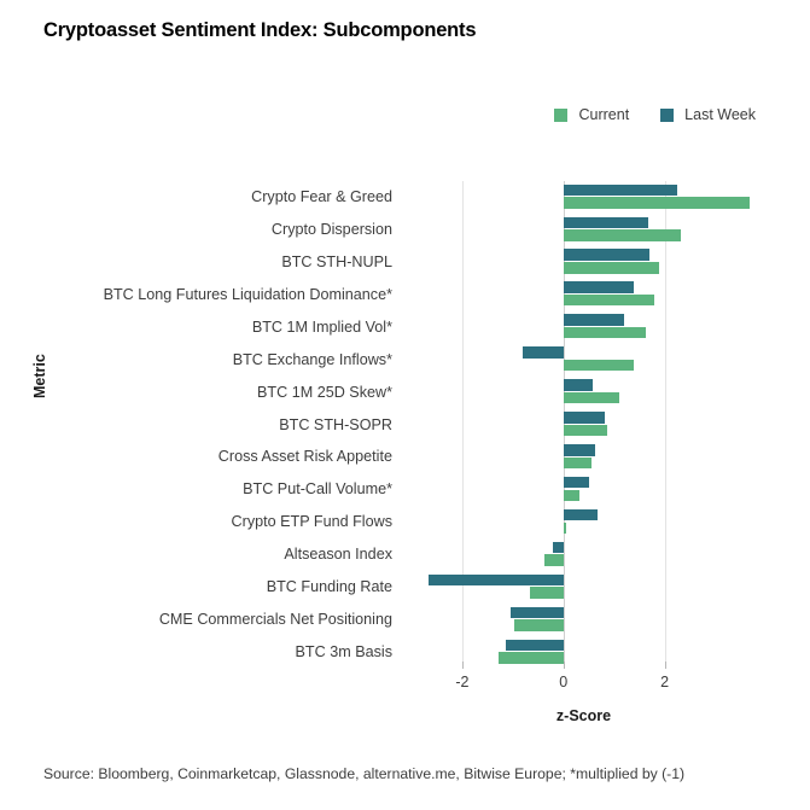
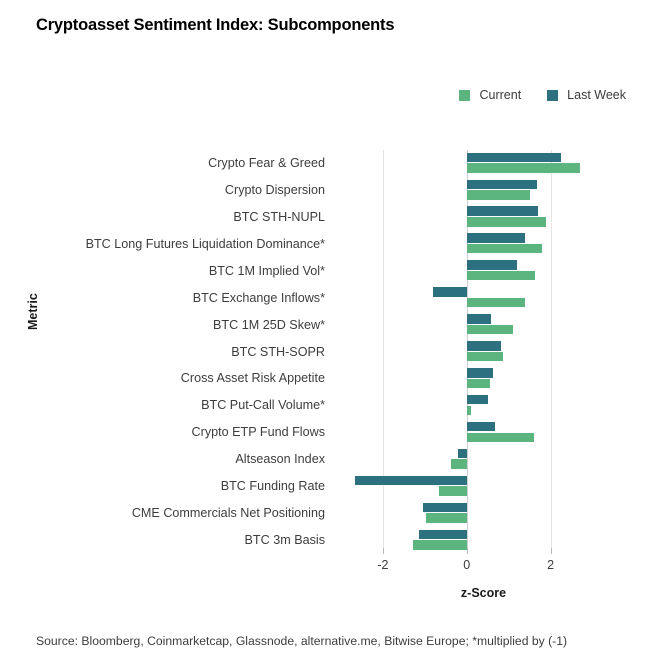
Current/Crypto Fear & Greed: 3.7 -> 2.7
Current/Crypto Dispersion: 2.3 -> 1.5
Current/BTC Put-Call Volume*: 0.3 -> 0.1
Current/Crypto ETP Fund Flows: 0.1 -> 1.6
